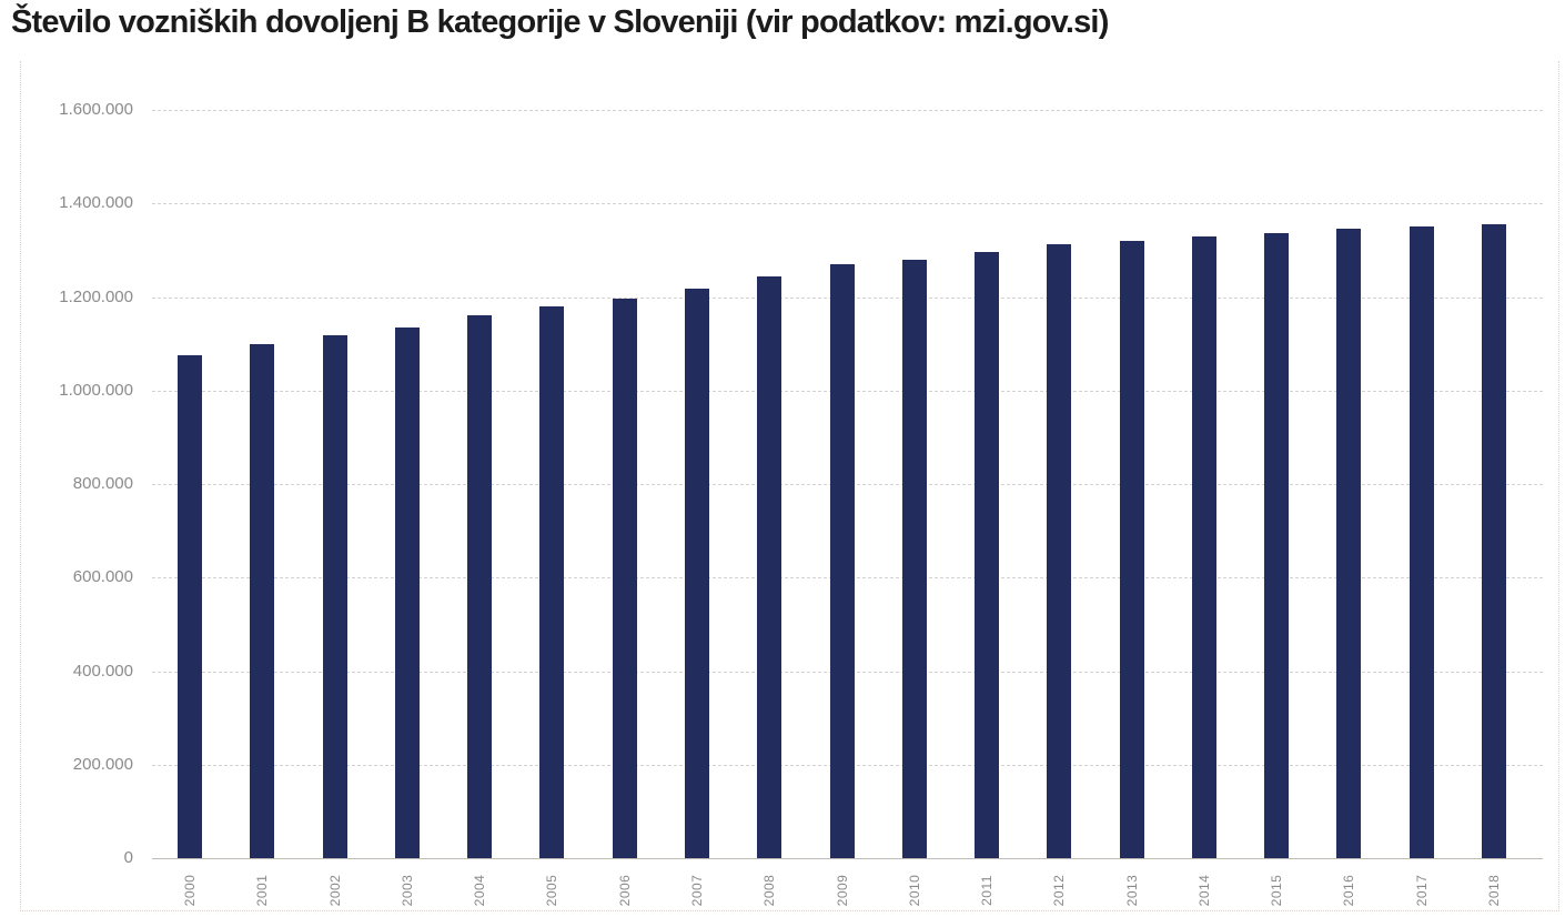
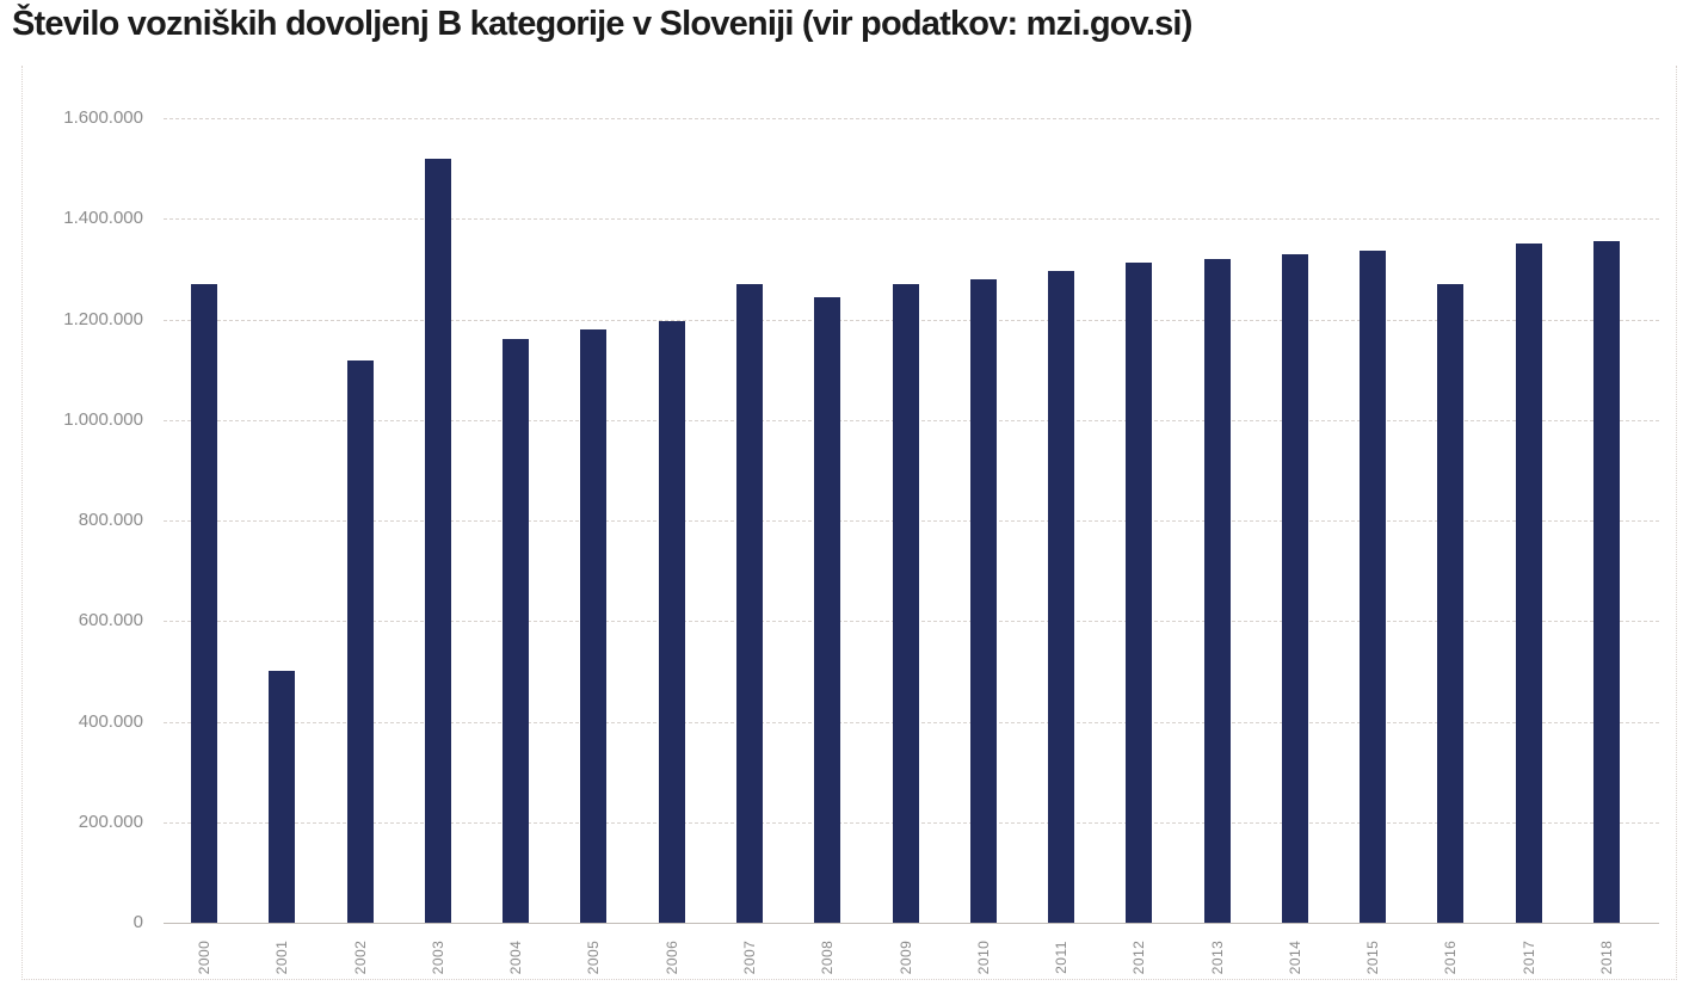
2000: 1080000 -> 1270000
2001: 1100000 -> 500000
2003: 1140000 -> 1520000
2007: 1220000 -> 1270000
2016: 1340000 -> 1270000
